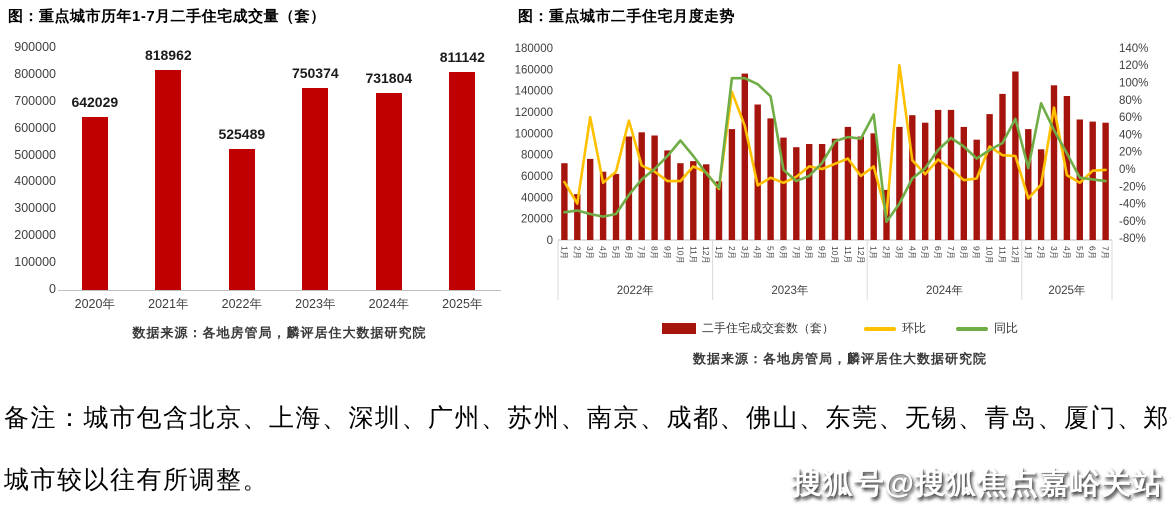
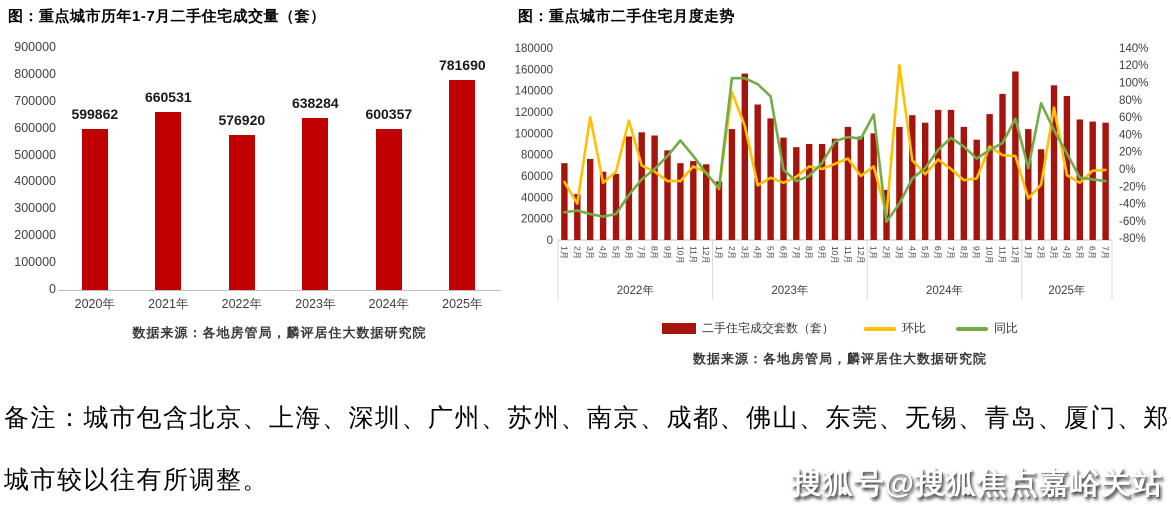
图：重点城市历年1-7月二手住宅成交量（套）/2020年: 642029 -> 599862
图：重点城市历年1-7月二手住宅成交量（套）/2021年: 818962 -> 660531
图：重点城市历年1-7月二手住宅成交量（套）/2022年: 525489 -> 576920
图：重点城市历年1-7月二手住宅成交量（套）/2023年: 750374 -> 638284
图：重点城市历年1-7月二手住宅成交量（套）/2024年: 731804 -> 600357
图：重点城市历年1-7月二手住宅成交量（套）/2025年: 811142 -> 781690
